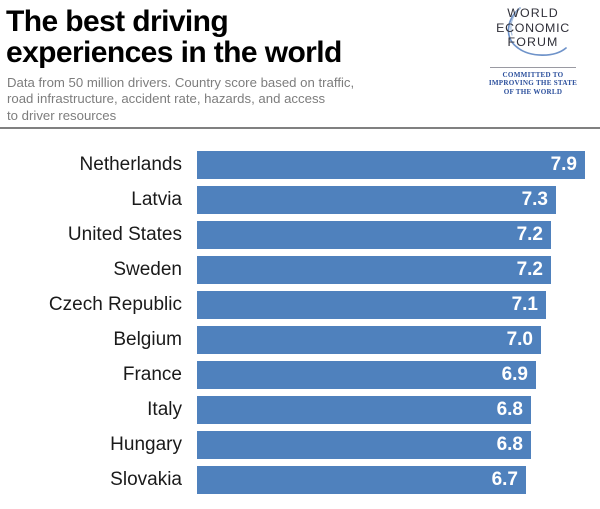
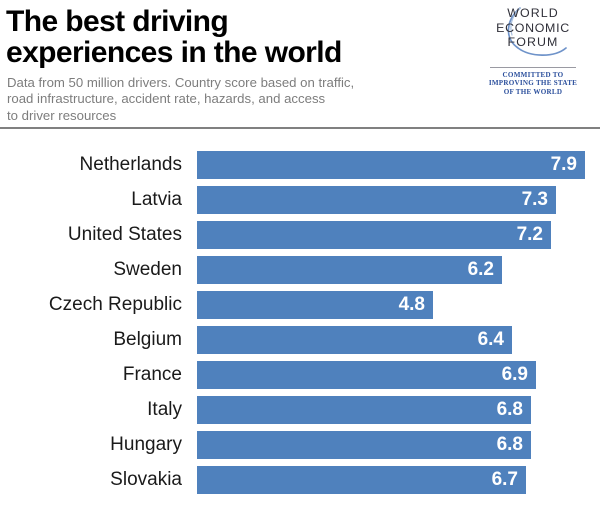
Sweden: 7.2 -> 6.2
Czech Republic: 7.1 -> 4.8
Belgium: 7.0 -> 6.4
